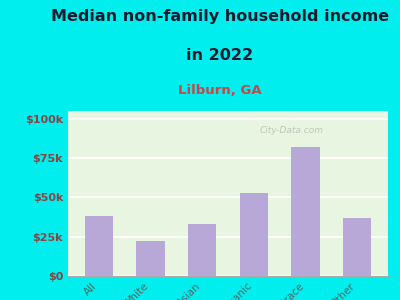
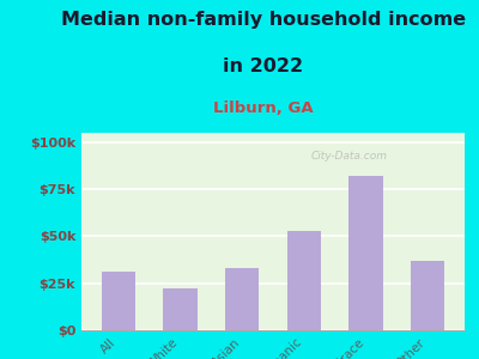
All: $38k -> $31k
